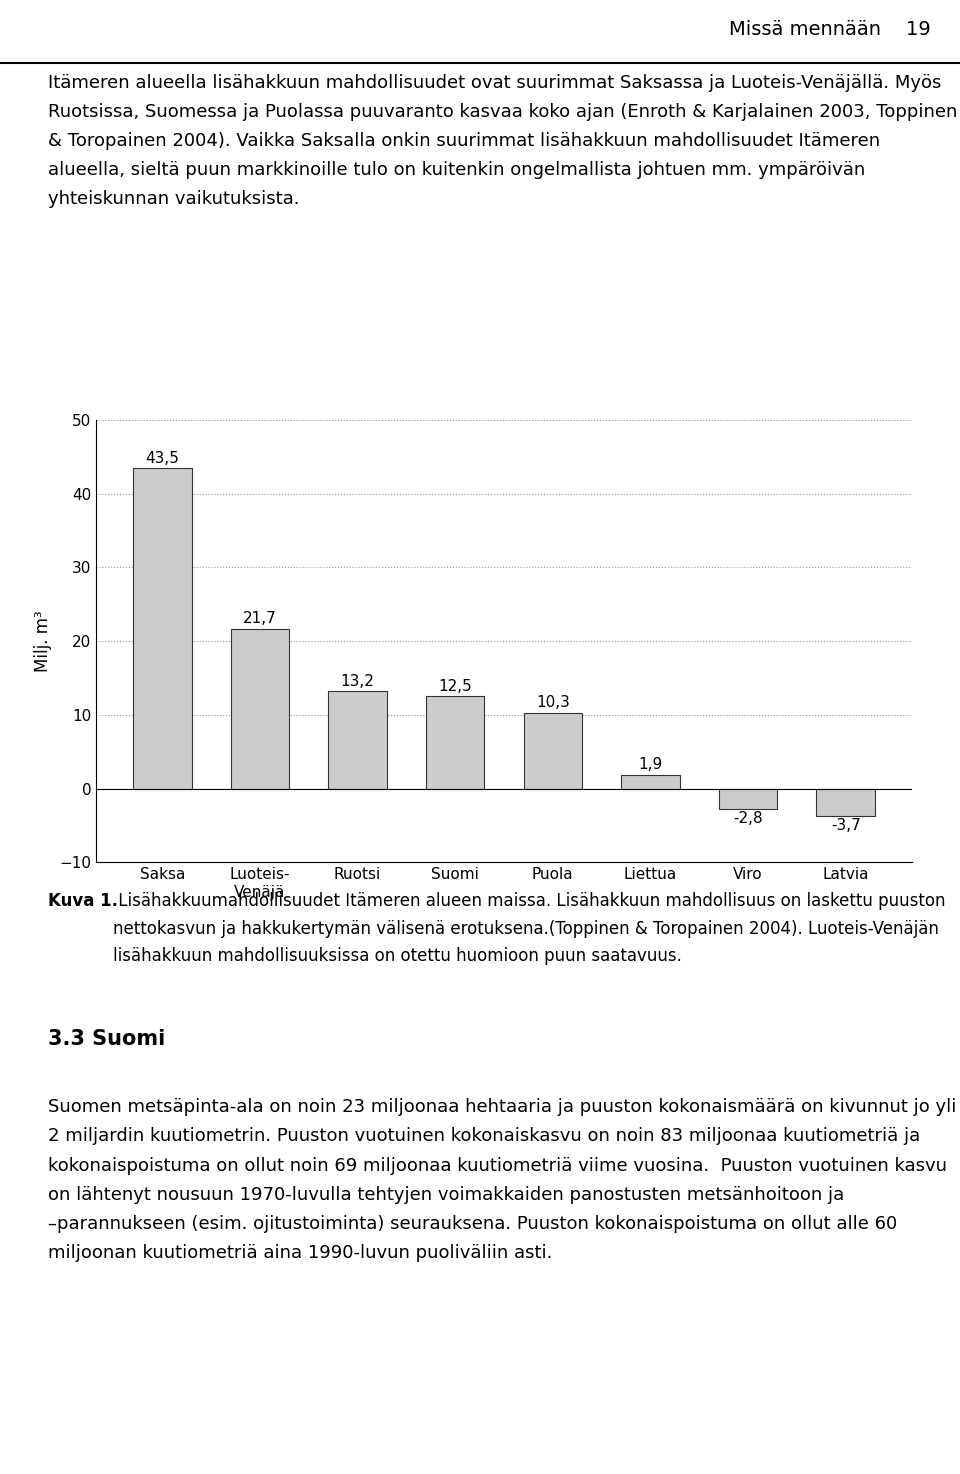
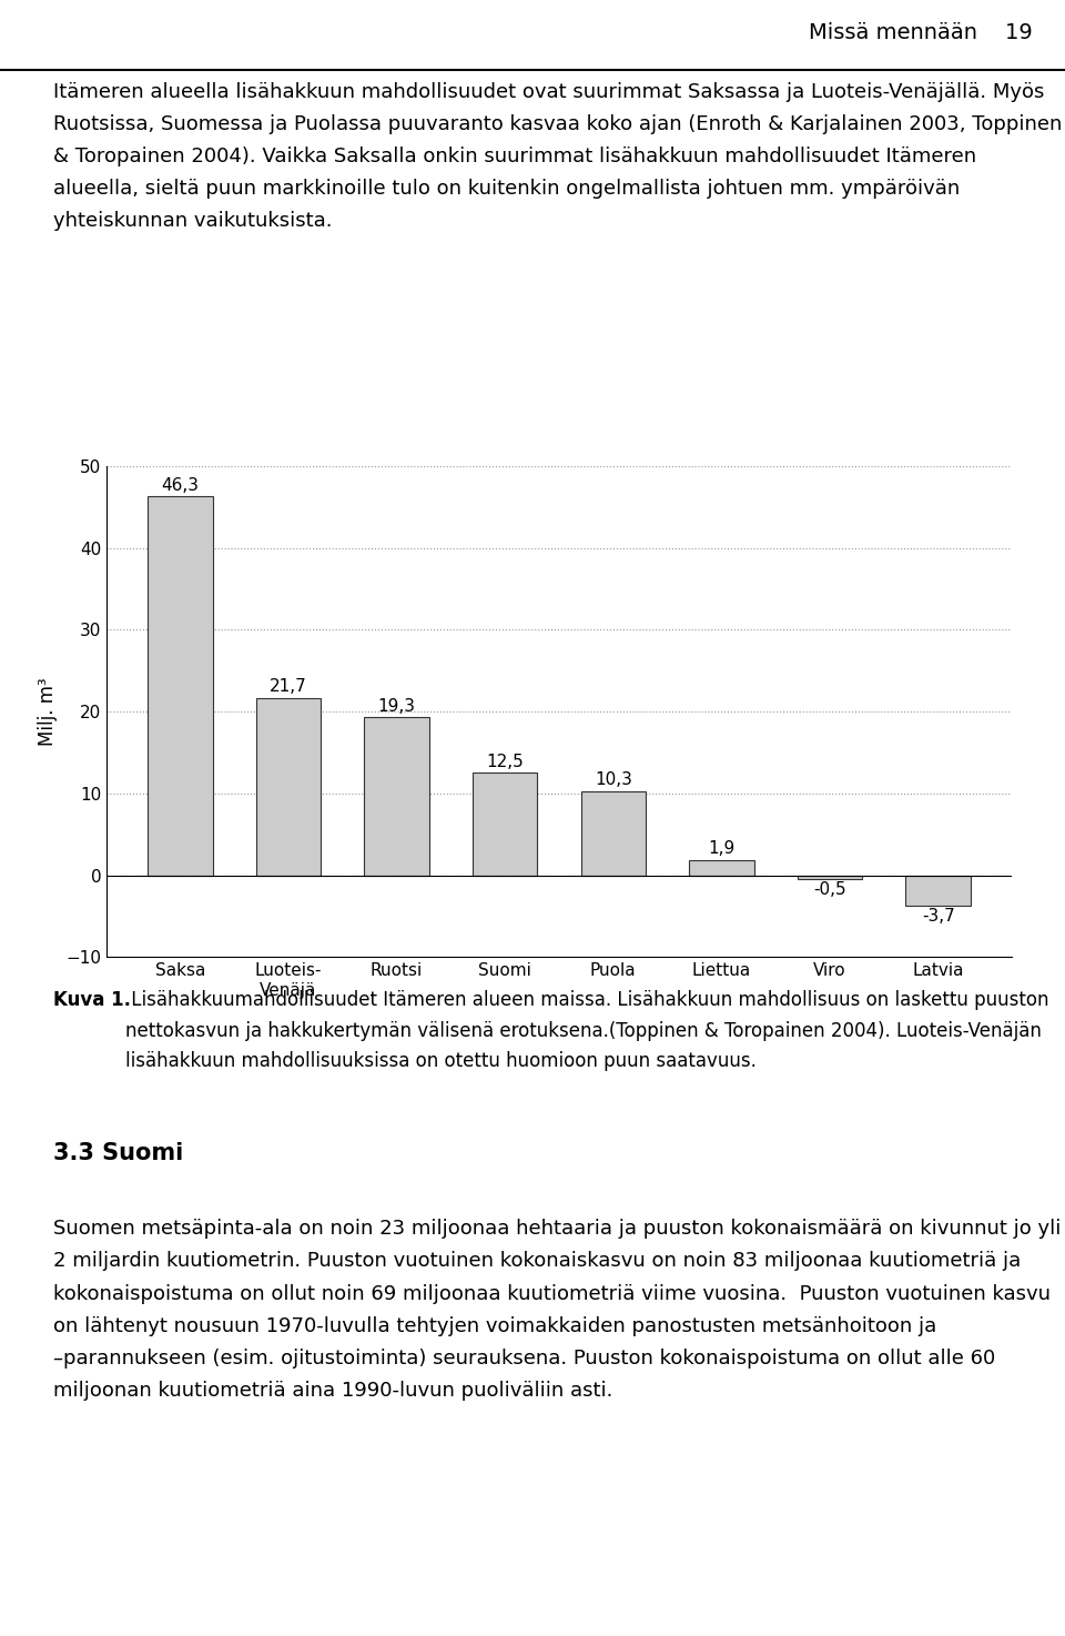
Saksa: 43,5 -> 46,3
Ruotsi: 13,2 -> 19,3
Viro: -2,8 -> -0,5
